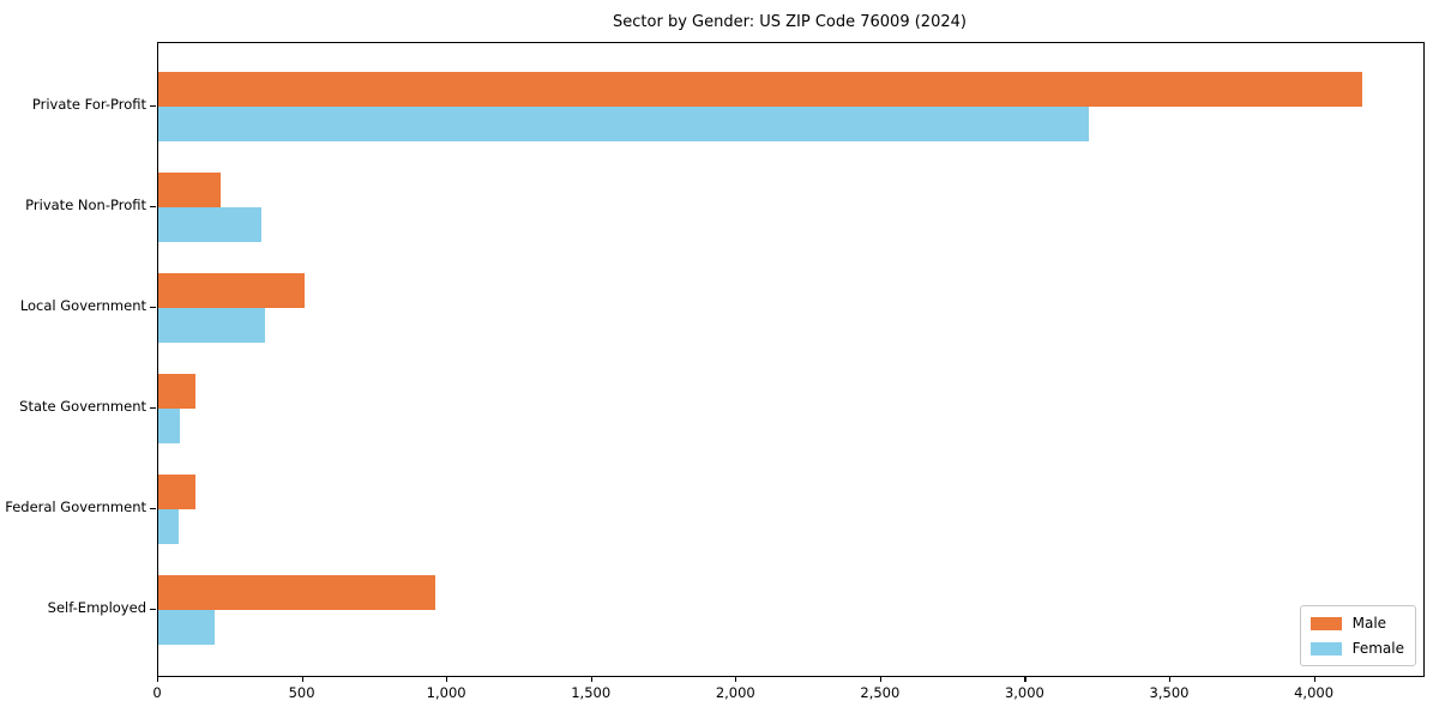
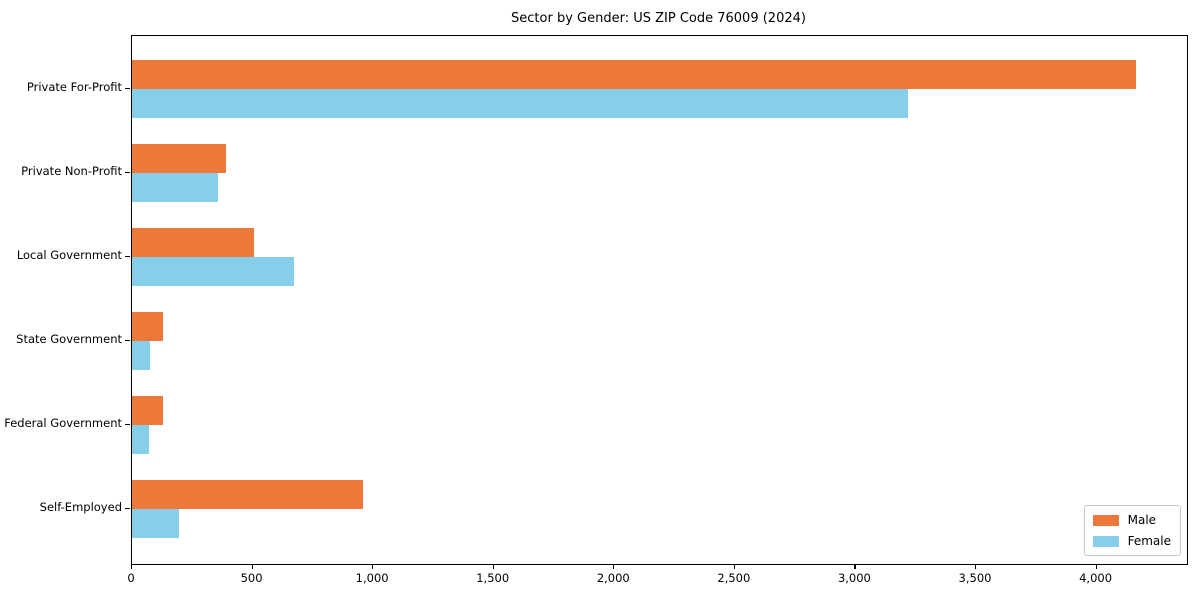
Male/Private Non-Profit: 220 -> 390
Female/Local Government: 370 -> 670
